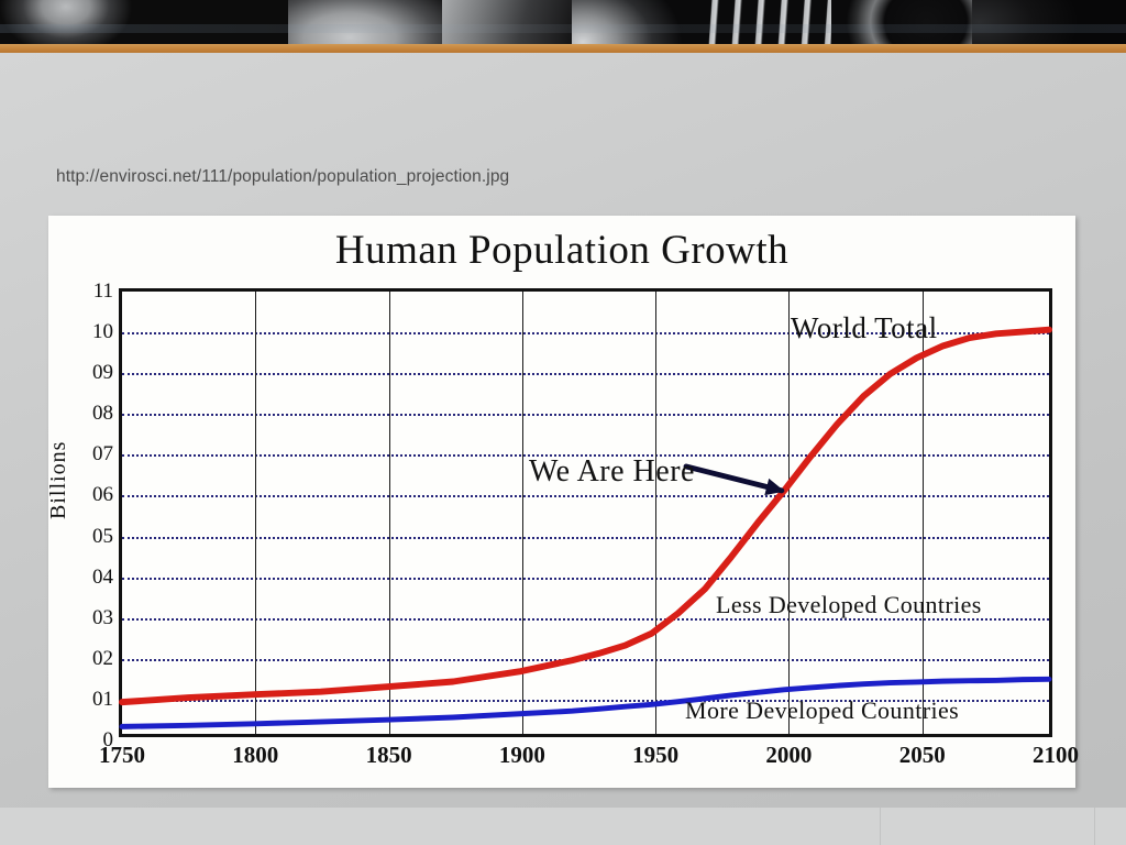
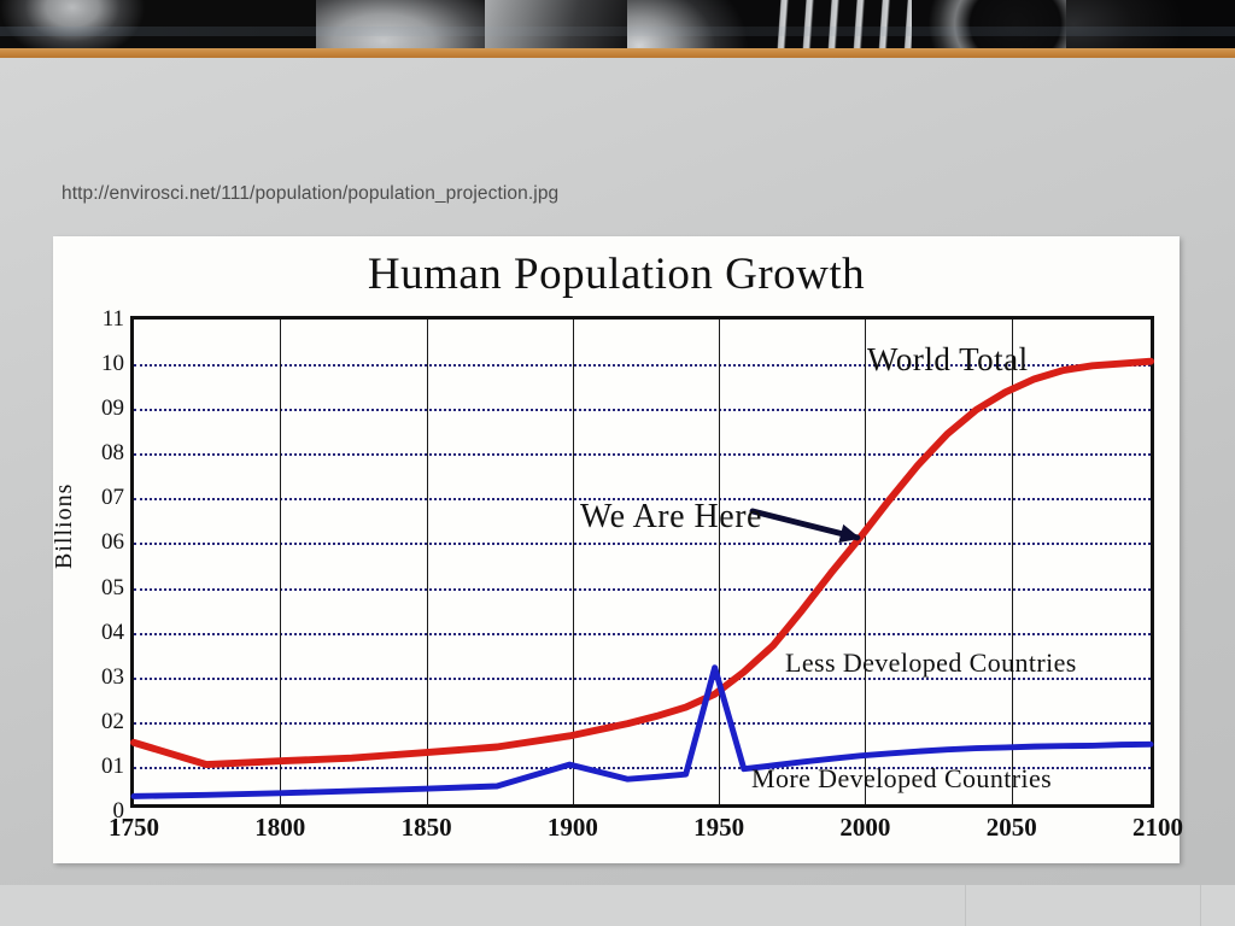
World Total/1750: 0.8 -> 1.4
More Developed Countries/1900: 0.5 -> 0.9
More Developed Countries/1950: 0.7 -> 3.1
